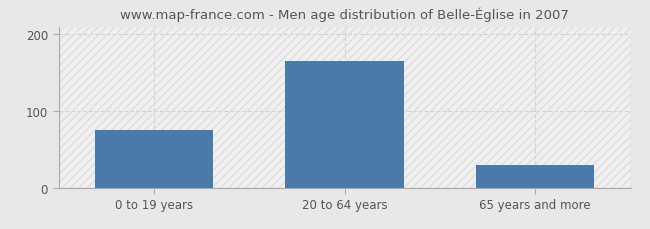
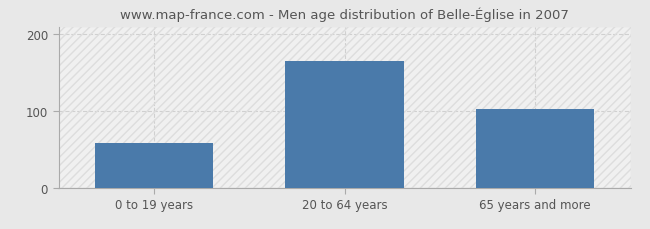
0 to 19 years: 75 -> 58
65 years and more: 30 -> 102
